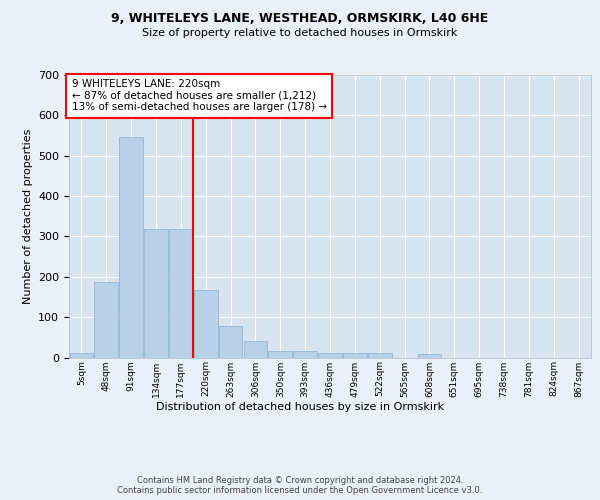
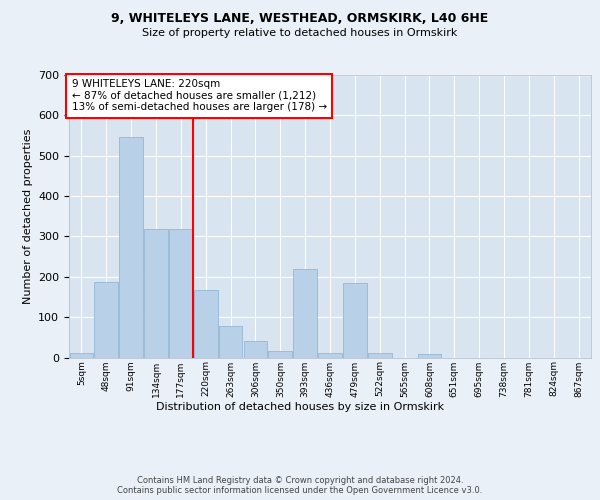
393sqm: 17 -> 220
479sqm: 12 -> 185
